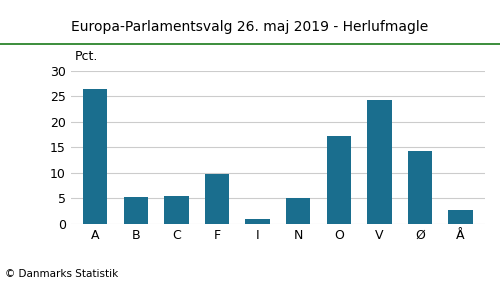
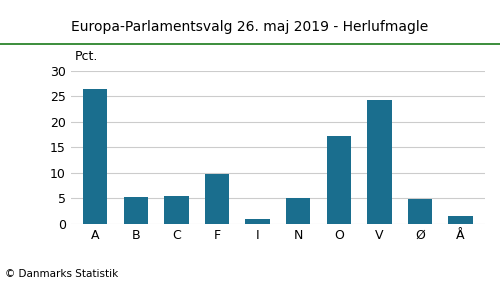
Ø: 14.2 -> 4.8
Å: 2.6 -> 1.5
